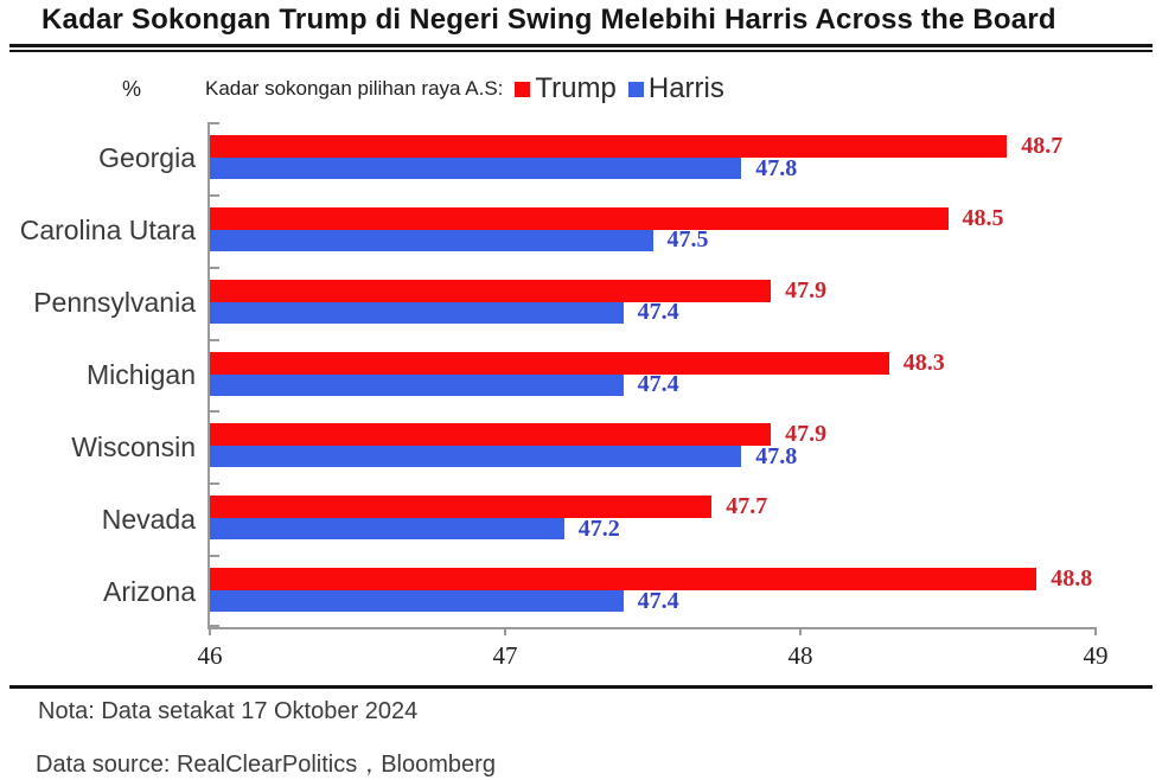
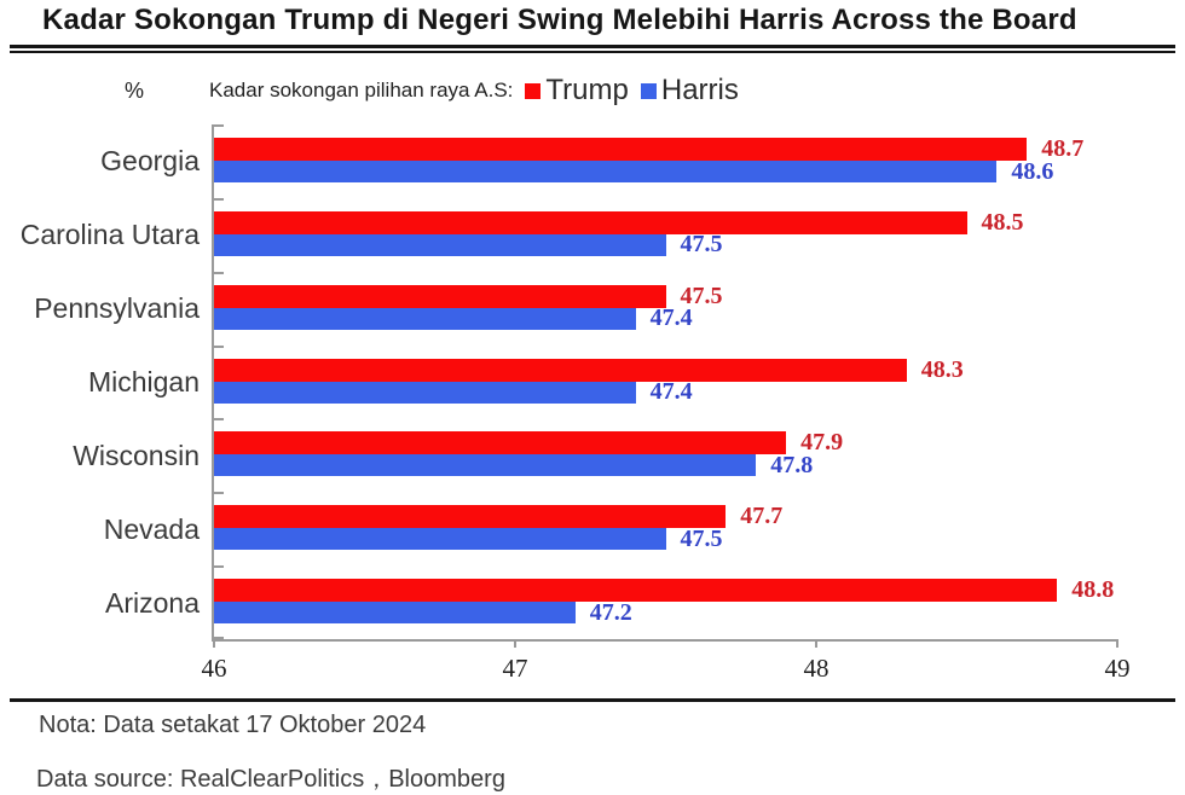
Harris/Georgia: 47.8 -> 48.6
Trump/Pennsylvania: 47.9 -> 47.5
Harris/Nevada: 47.2 -> 47.5
Harris/Arizona: 47.4 -> 47.2
